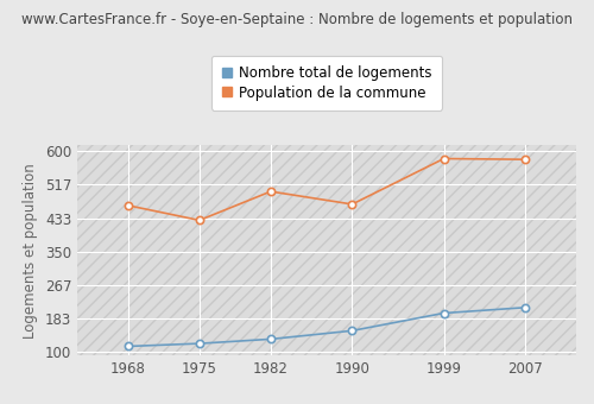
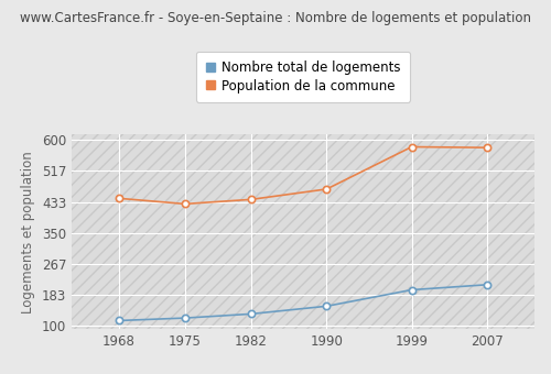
Population de la commune/1968: 465 -> 443
Population de la commune/1982: 500 -> 440
